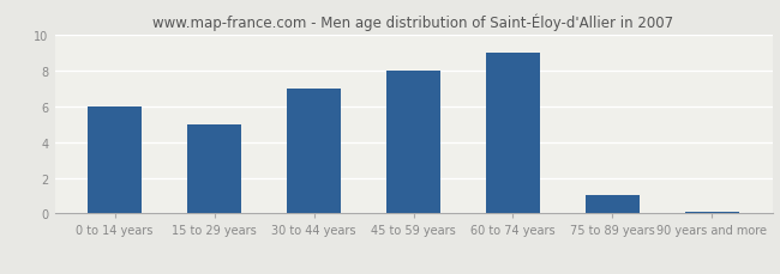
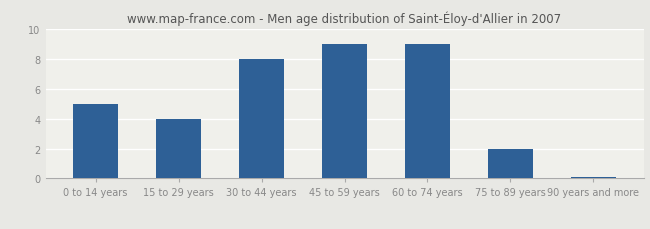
0 to 14 years: 6.0 -> 5.0
15 to 29 years: 5.0 -> 4.0
30 to 44 years: 7.0 -> 8.0
45 to 59 years: 8.0 -> 9.0
75 to 89 years: 1.0 -> 2.0
